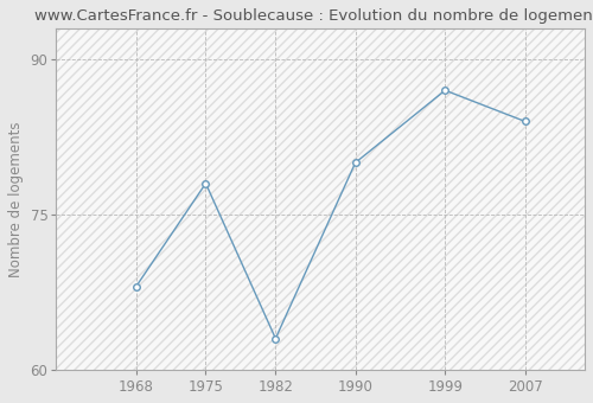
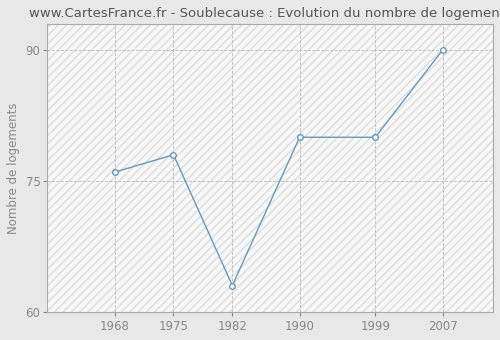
1968: 68 -> 76
1999: 87 -> 80
2007: 84 -> 90
